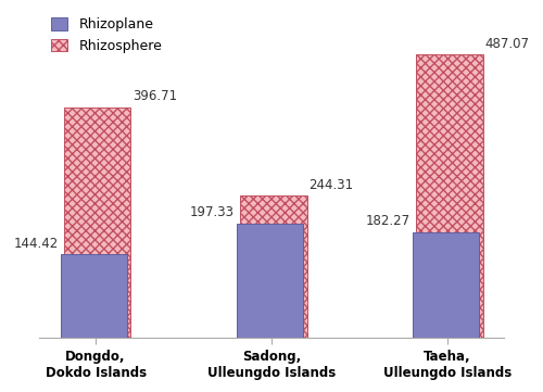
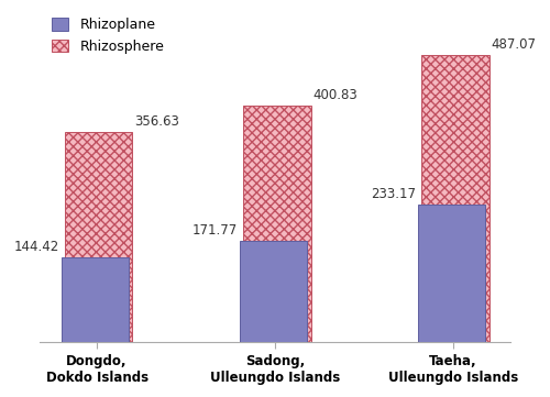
Rhizosphere/Dongdo, Dokdo Islands: 396.71 -> 356.63
Rhizoplane/Sadong, Ulleungdo Islands: 197.33 -> 171.77
Rhizosphere/Sadong, Ulleungdo Islands: 244.31 -> 400.83
Rhizoplane/Taeha, Ulleungdo Islands: 182.27 -> 233.17
